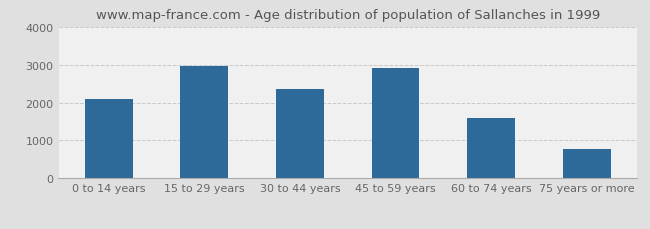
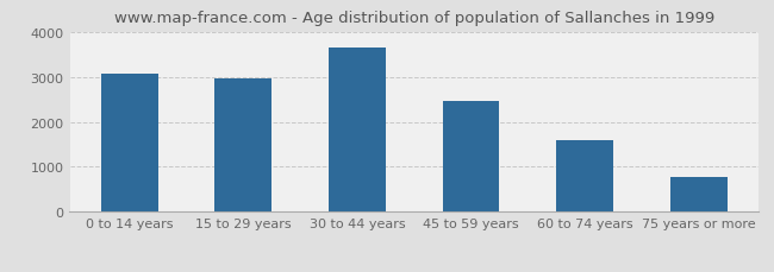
0 to 14 years: 2100 -> 3080
30 to 44 years: 2350 -> 3650
45 to 59 years: 2900 -> 2460
